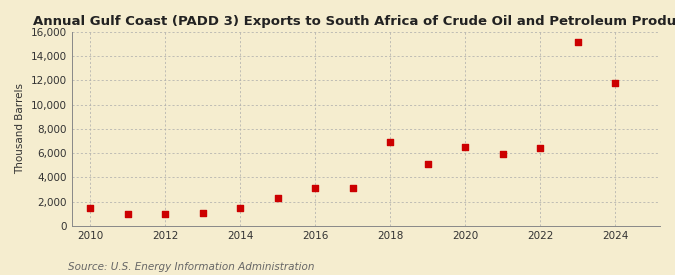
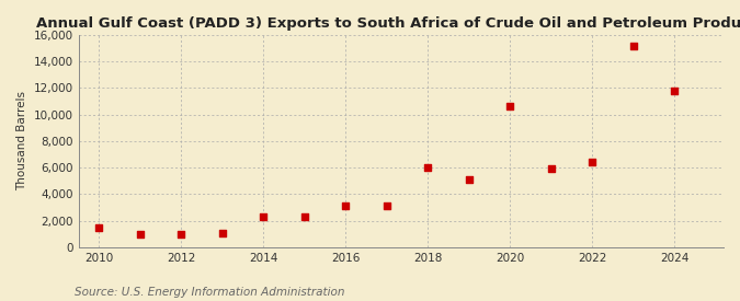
2014: 1,500 -> 2,300
2018: 6,900 -> 6,000
2020: 6,500 -> 10,600
